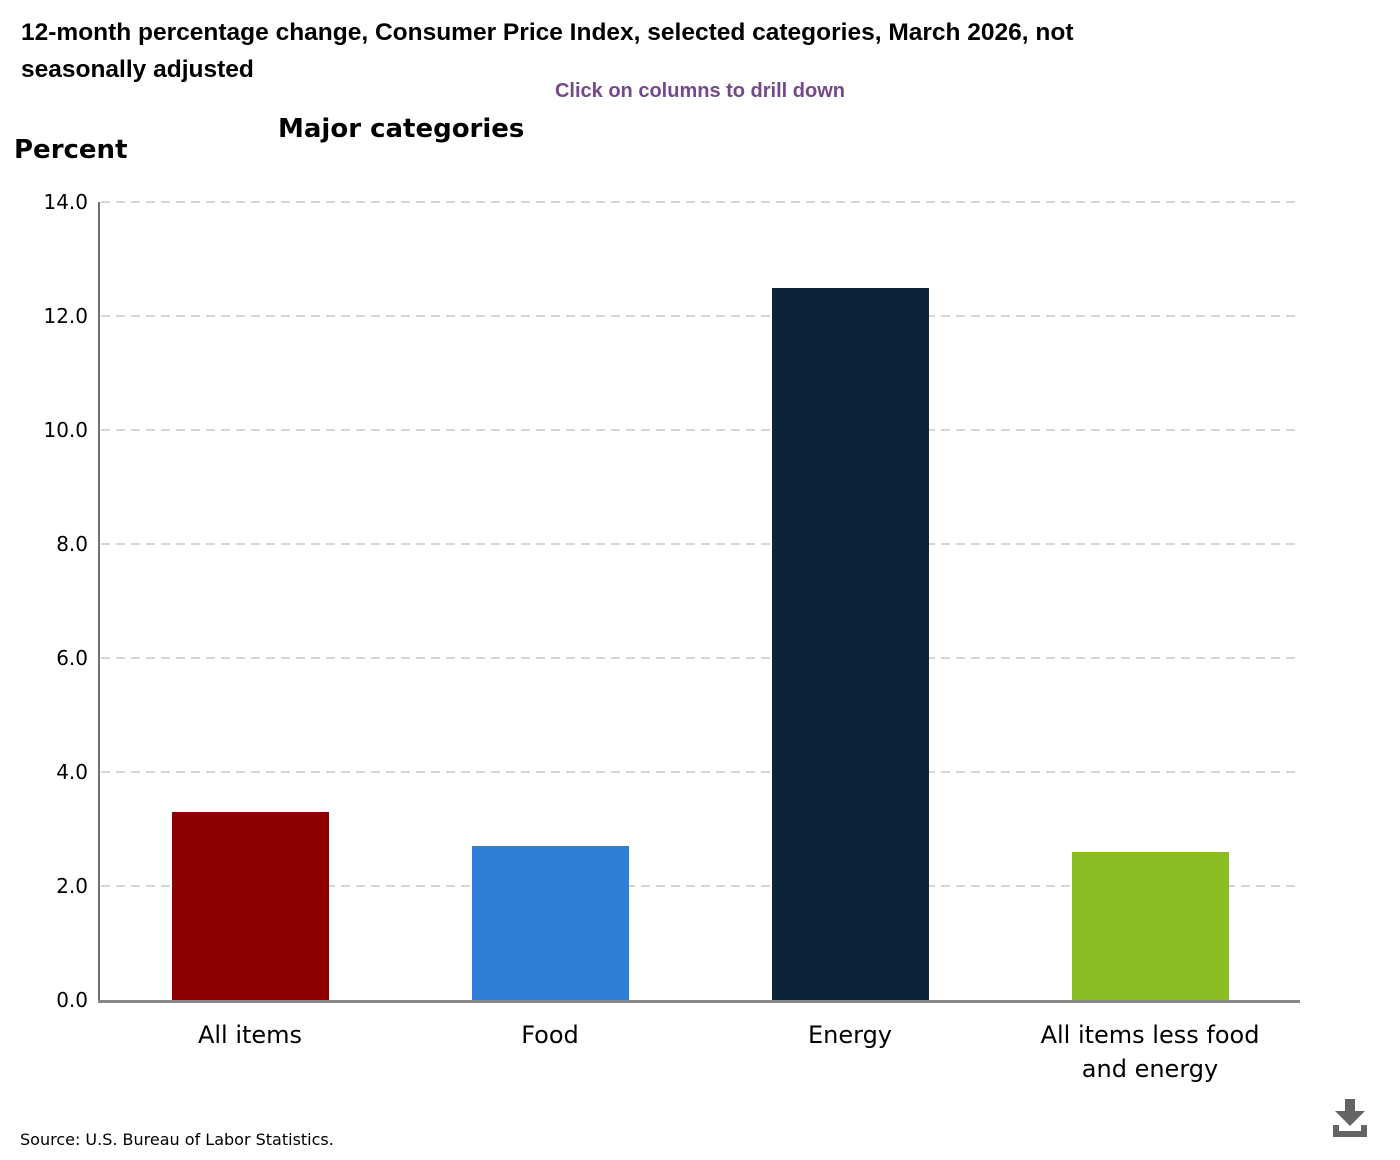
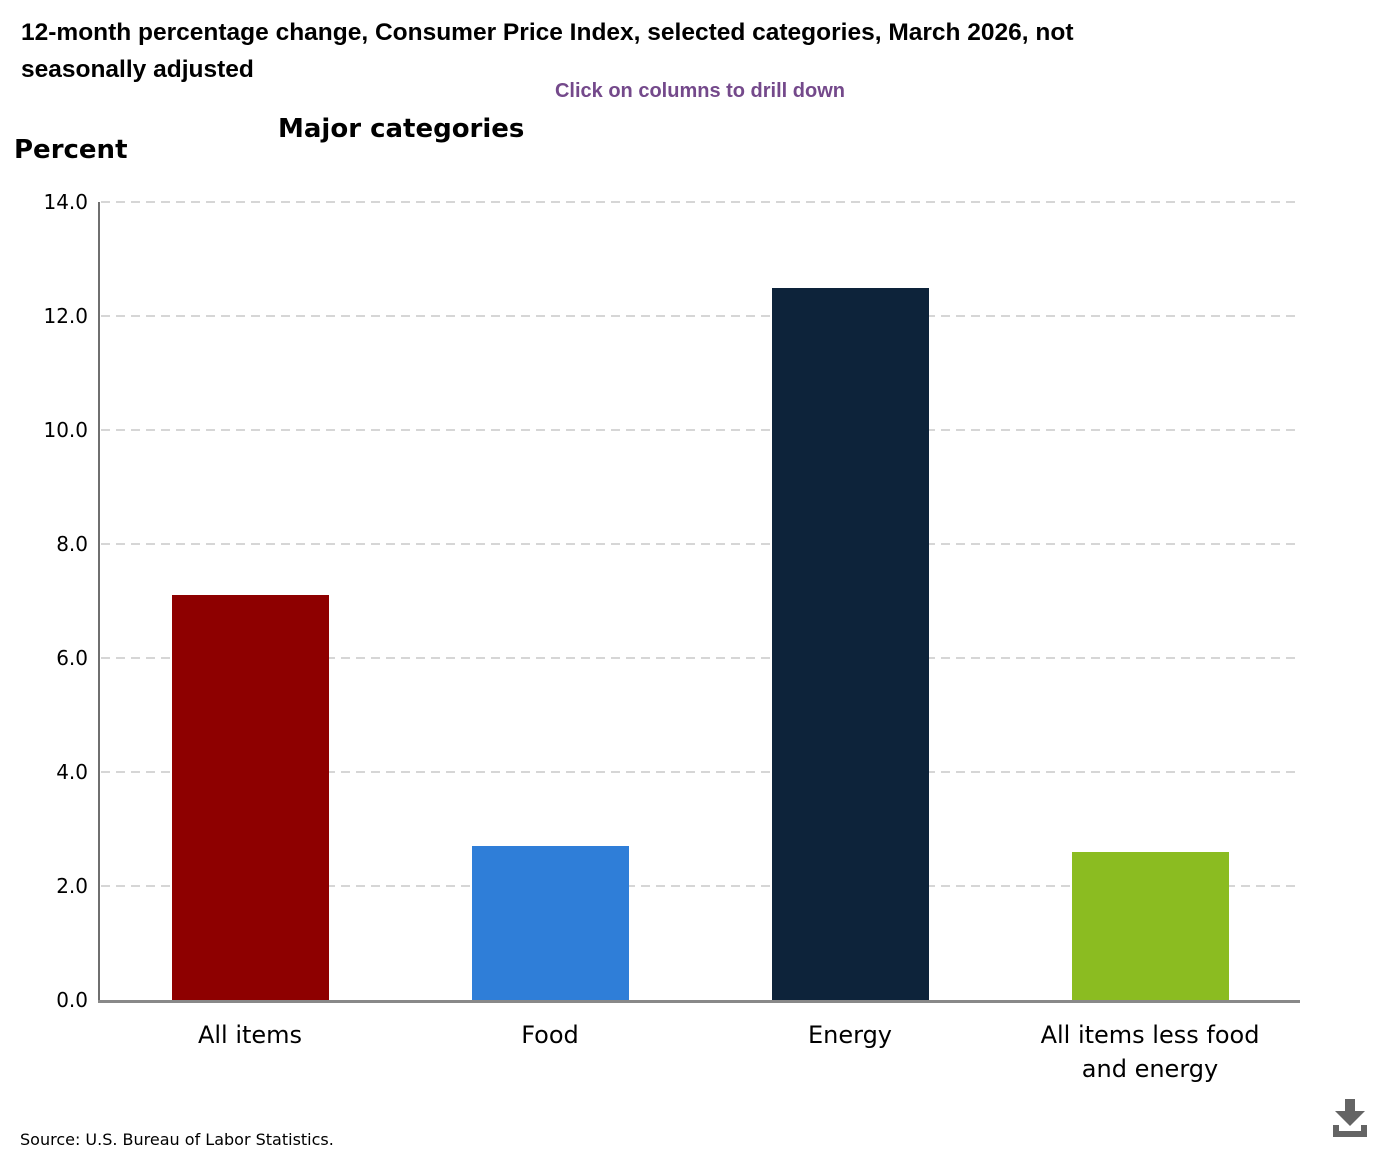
All items: 3.3 -> 7.1
